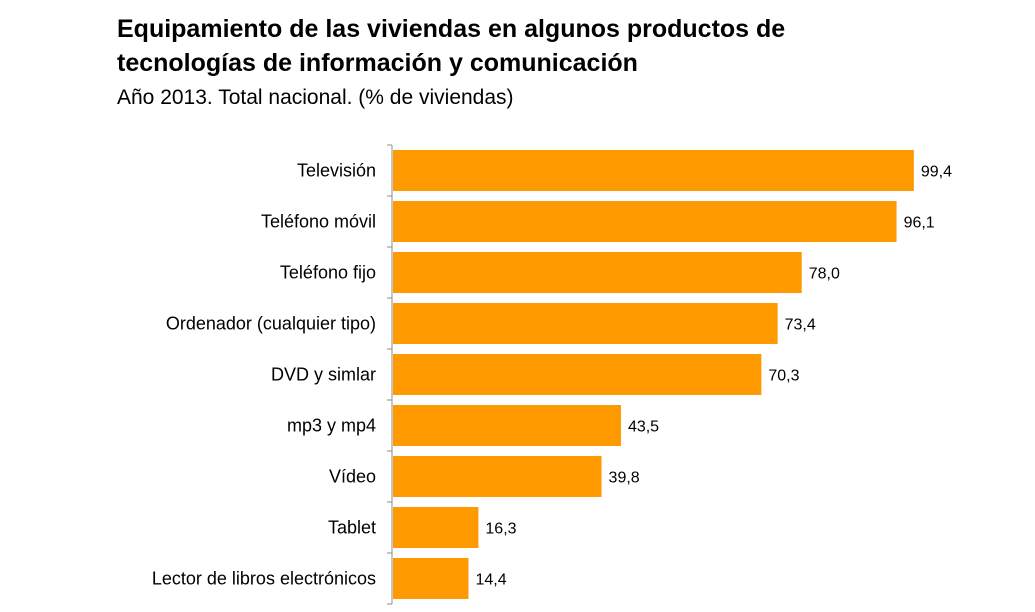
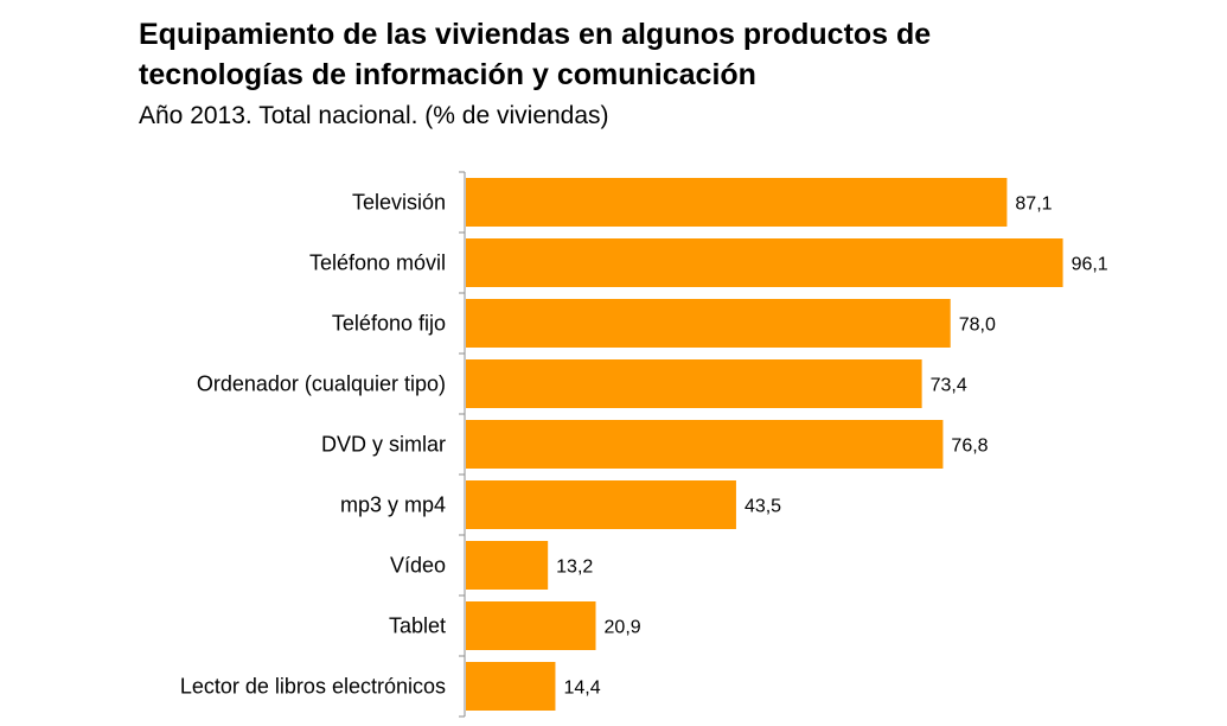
Televisión: 99,4 -> 87,1
DVD y simlar: 70,3 -> 76,8
Vídeo: 39,8 -> 13,2
Tablet: 16,3 -> 20,9
